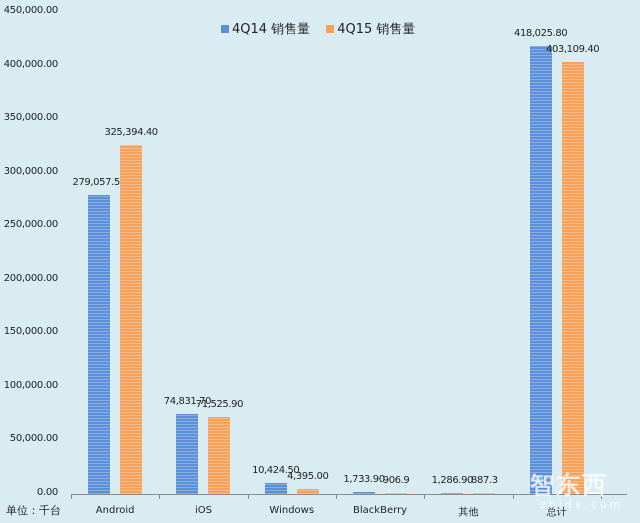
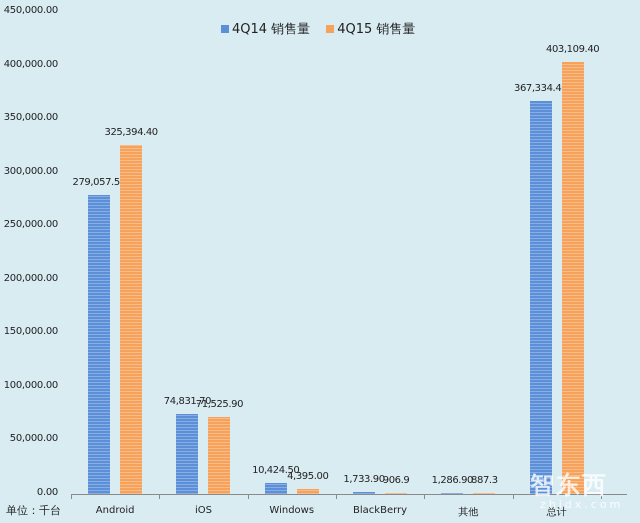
4Q14 销售量/总计: 418,025.80 -> 367,334.40
